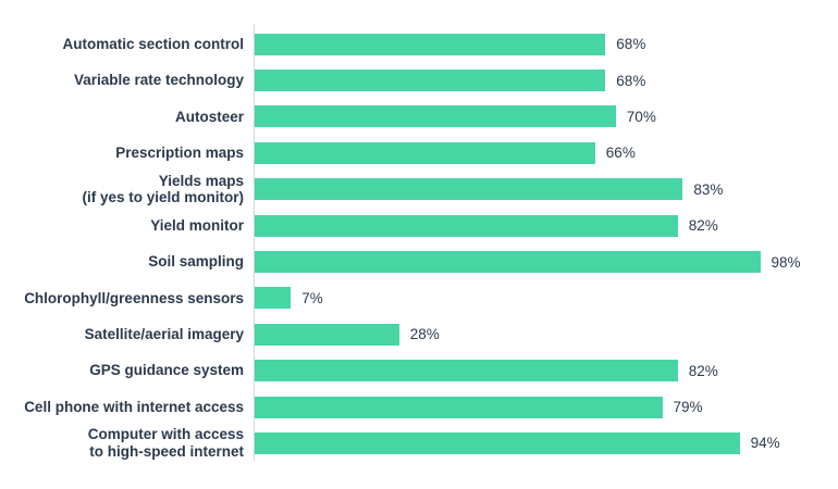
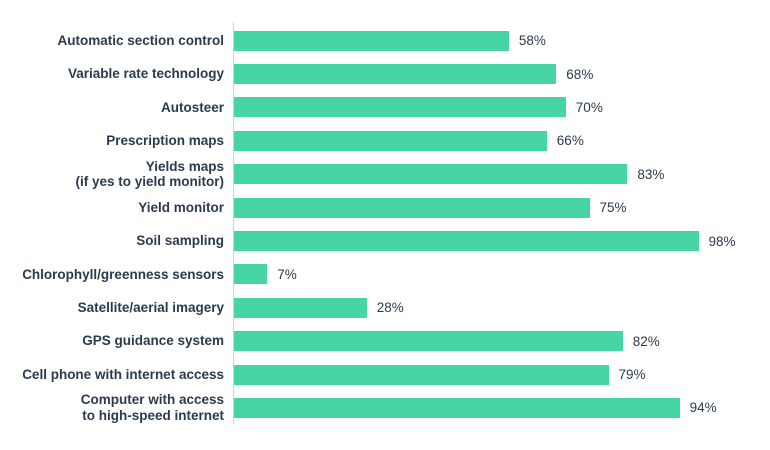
Automatic section control: 68% -> 58%
Yield monitor: 82% -> 75%
